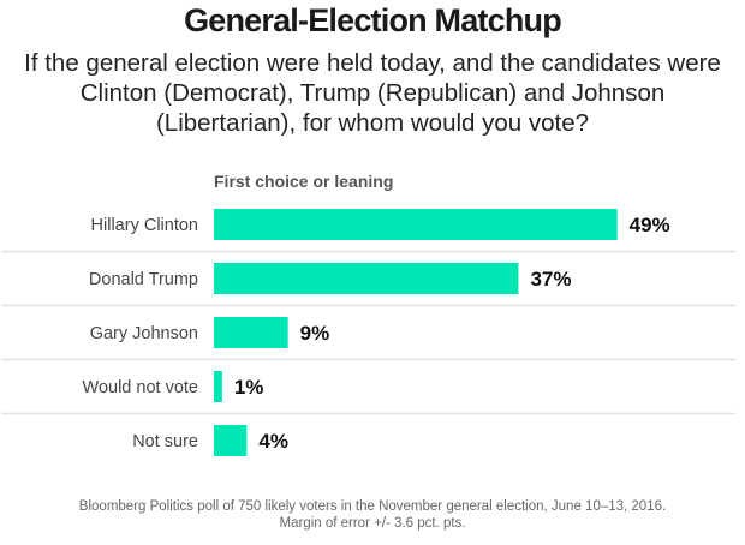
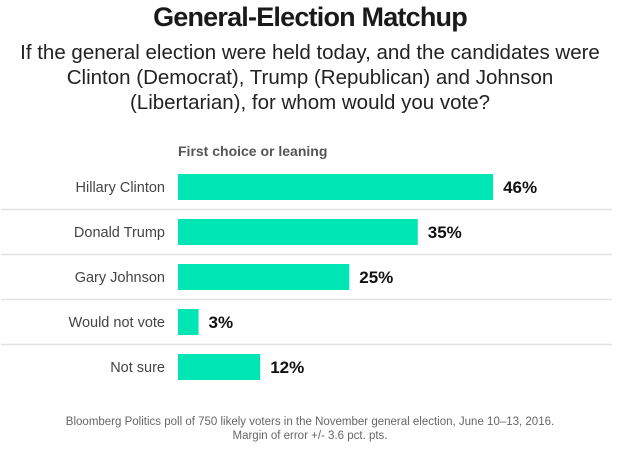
Hillary Clinton: 49% -> 46%
Donald Trump: 37% -> 35%
Gary Johnson: 9% -> 25%
Would not vote: 1% -> 3%
Not sure: 4% -> 12%
